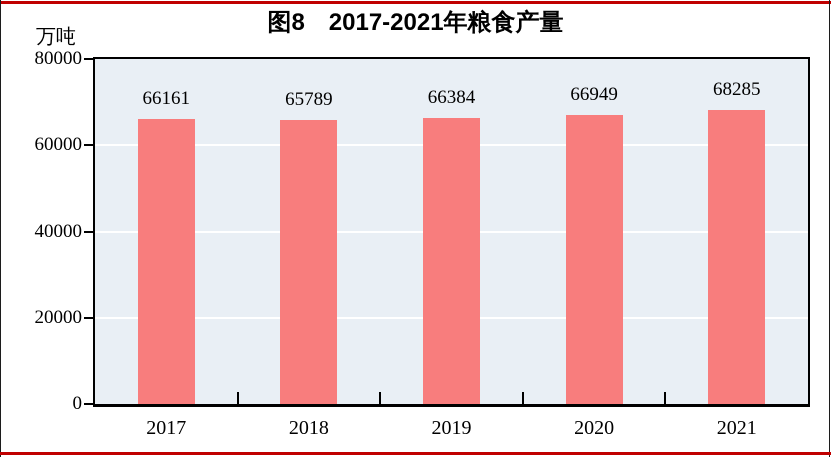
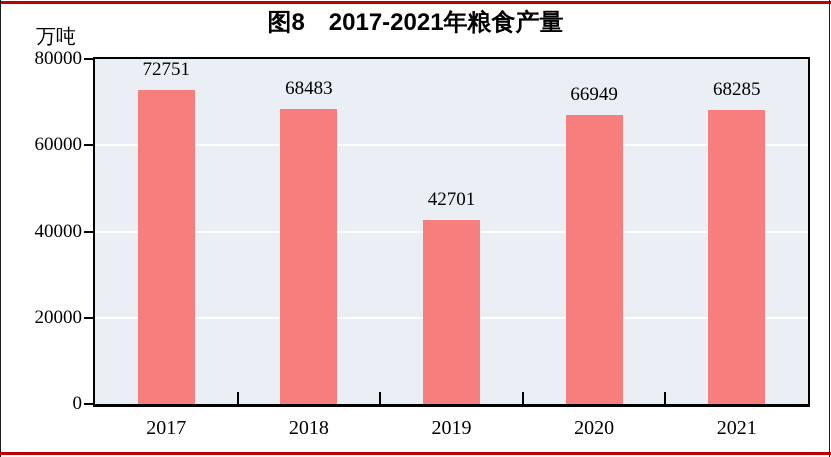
2017: 66161 -> 72751
2018: 65789 -> 68483
2019: 66384 -> 42701
